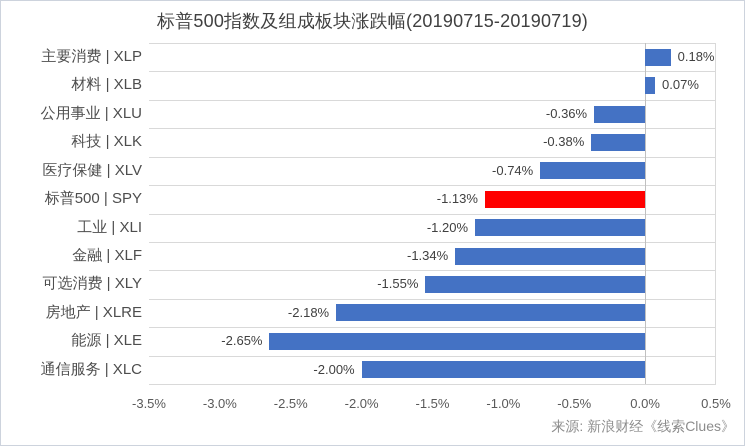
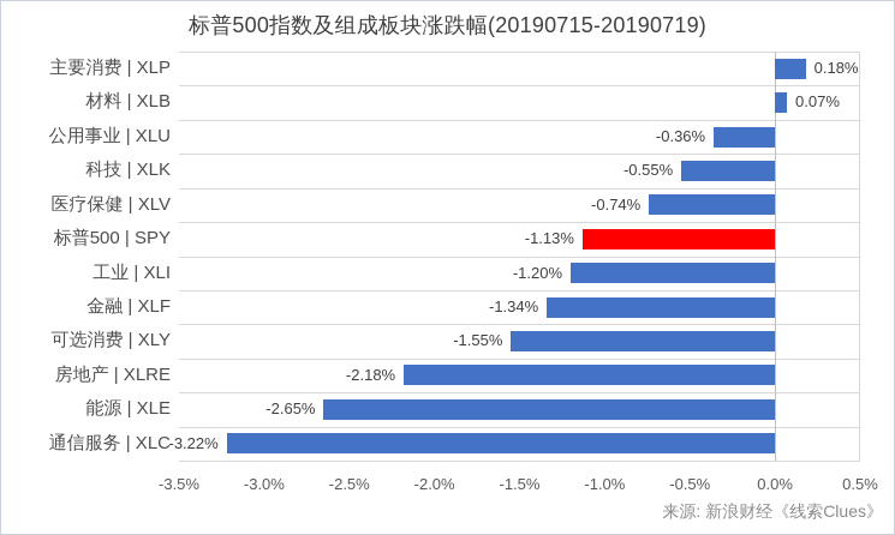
科技 | XLK: -0.38% -> -0.55%
通信服务 | XLC: -2.00% -> -3.22%
